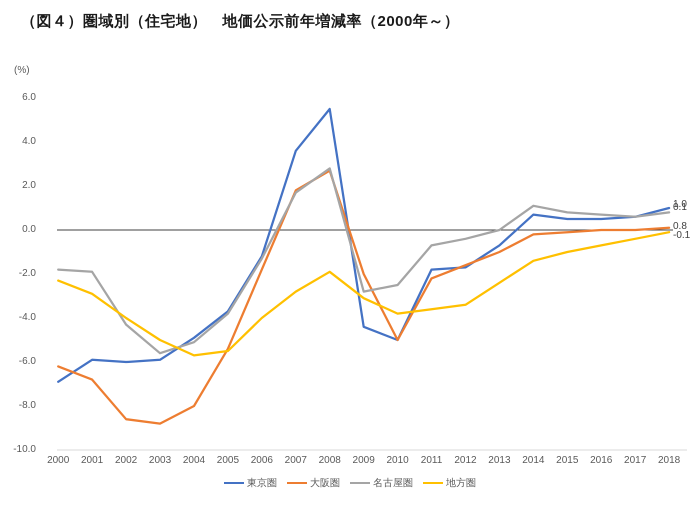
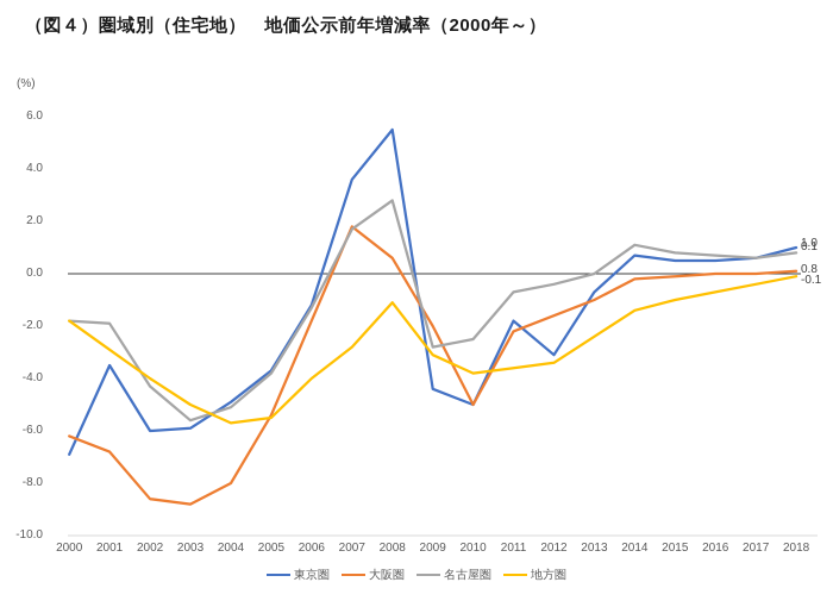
地方圏/2000: -2.3 -> -1.8
東京圏/2001: -5.9 -> -3.5
大阪圏/2008: 2.7 -> 0.6
地方圏/2008: -1.9 -> -1.1
東京圏/2012: -1.7 -> -3.1
